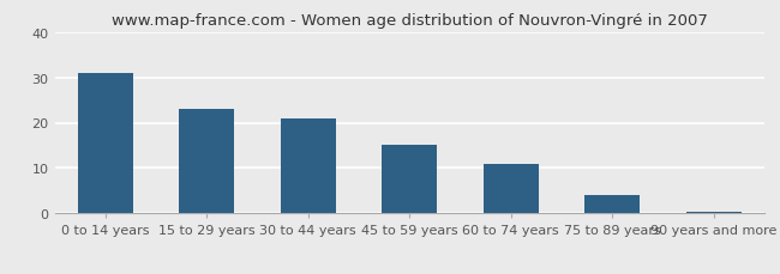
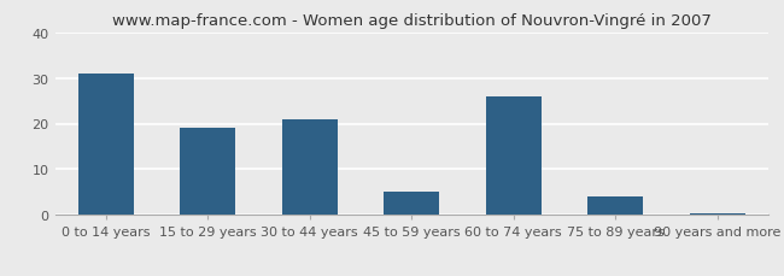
15 to 29 years: 23.0 -> 19.0
45 to 59 years: 15.0 -> 5.0
60 to 74 years: 11.0 -> 26.0
